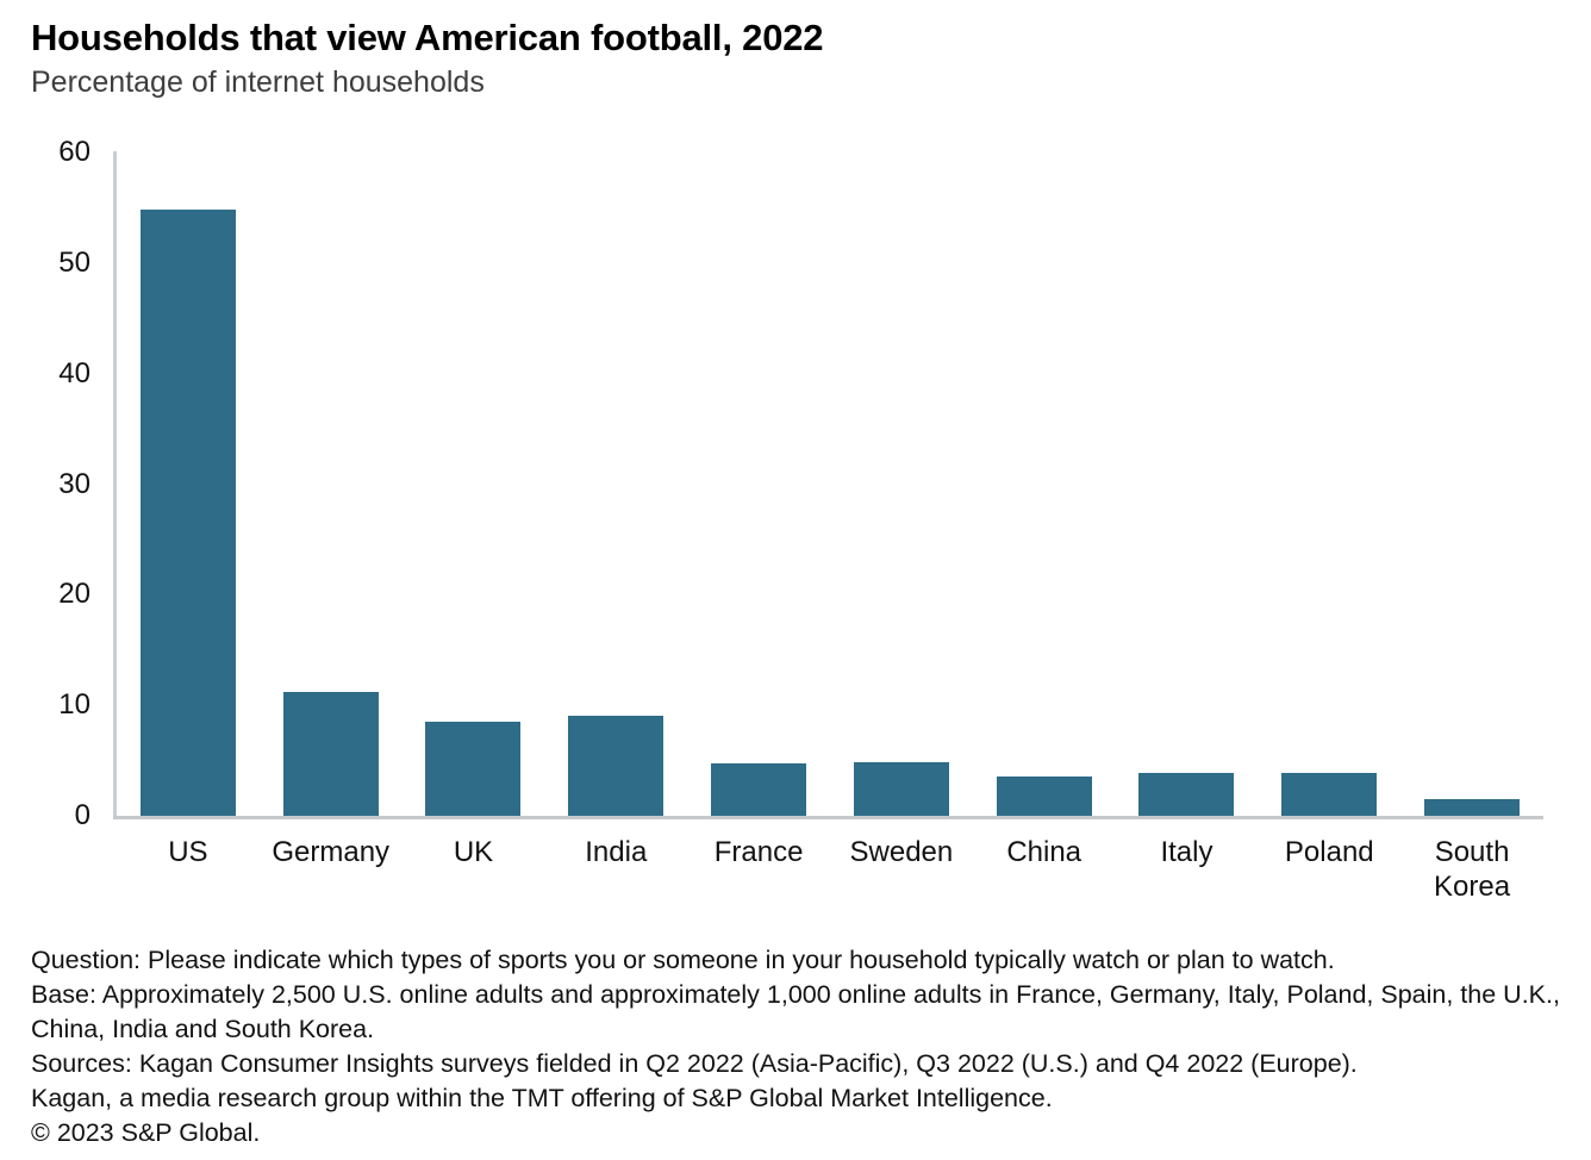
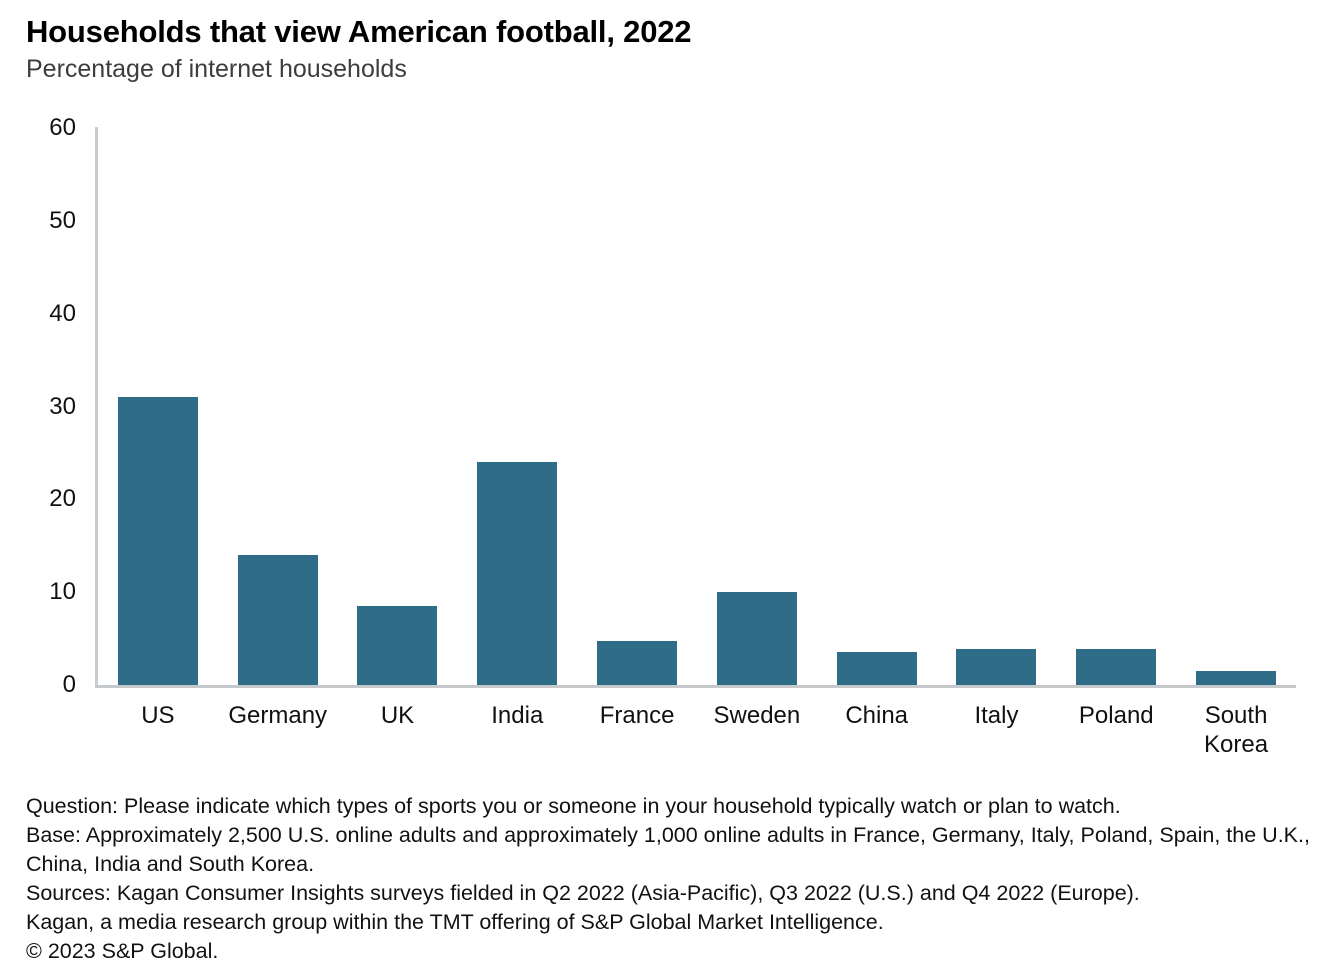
US: 55 -> 31
Germany: 11 -> 14
India: 9 -> 24
Sweden: 5 -> 10
